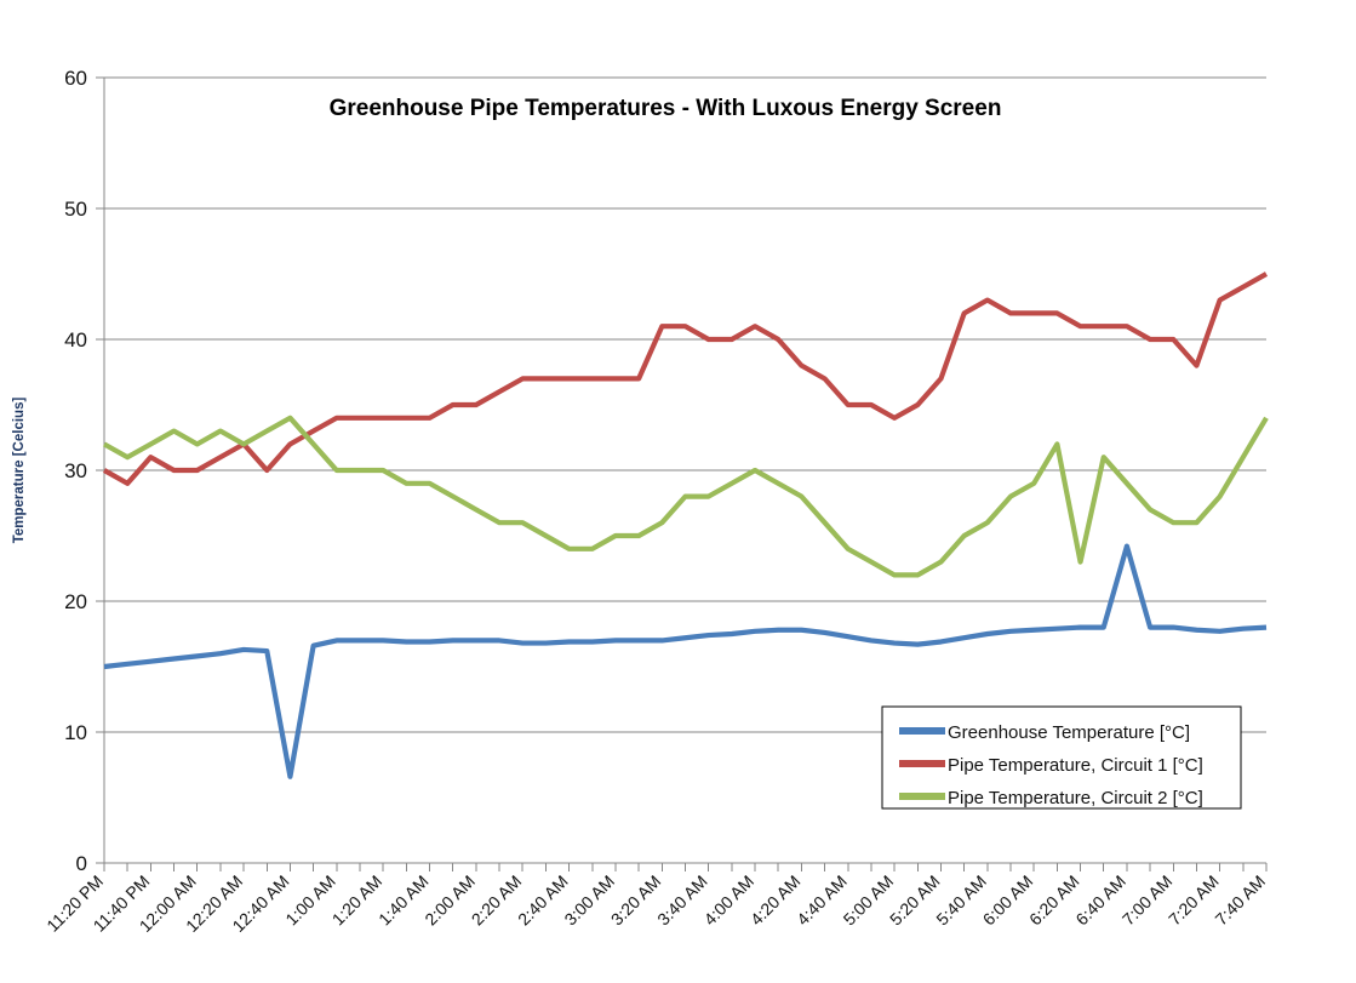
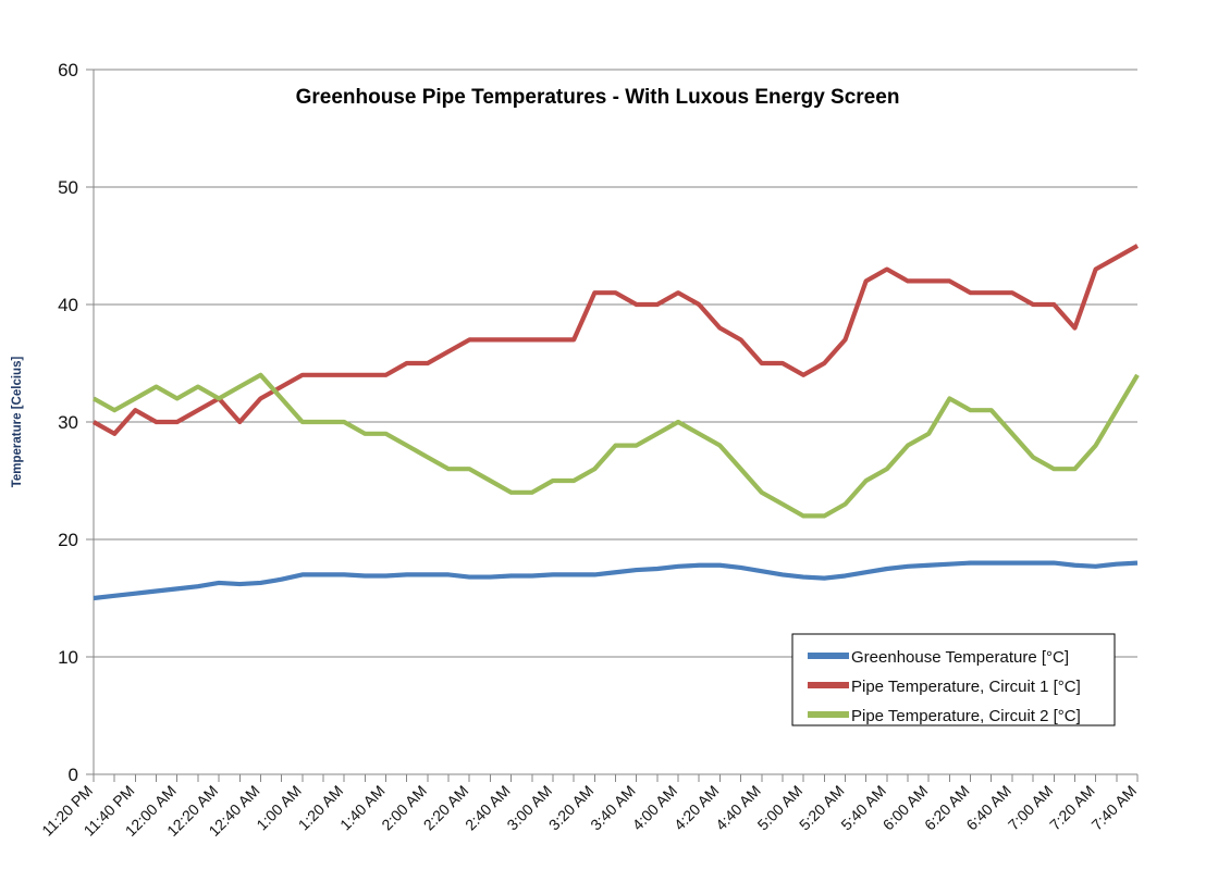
Greenhouse Temperature [°C]/12:40 AM: 6.6 -> 16.3
Pipe Temperature, Circuit 2 [°C]/6:20 AM: 23 -> 31
Greenhouse Temperature [°C]/6:40 AM: 24.2 -> 18.0
